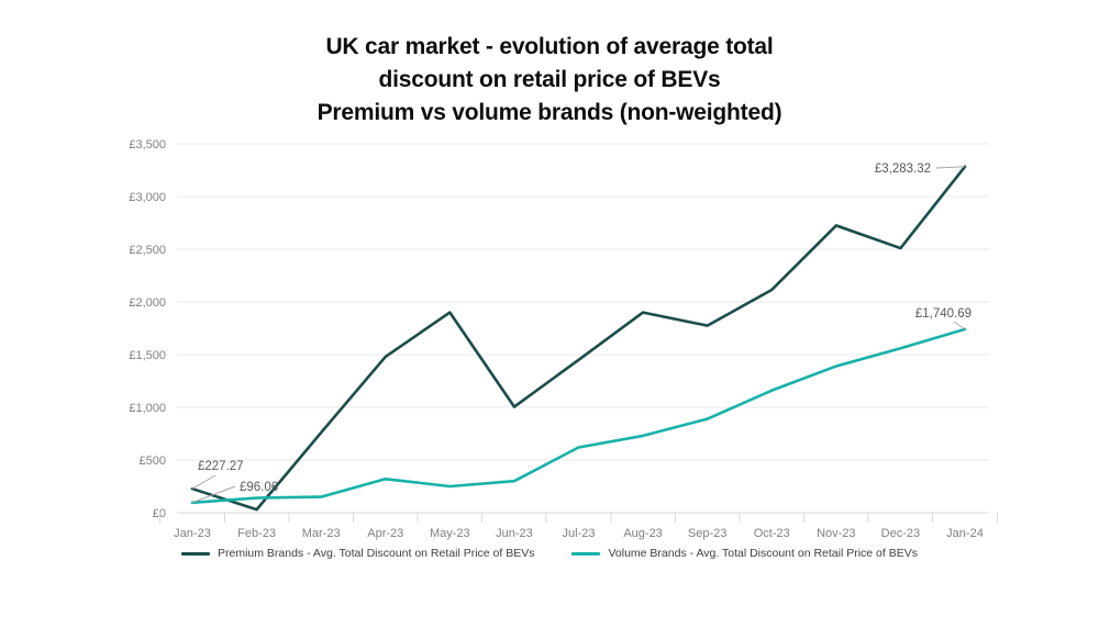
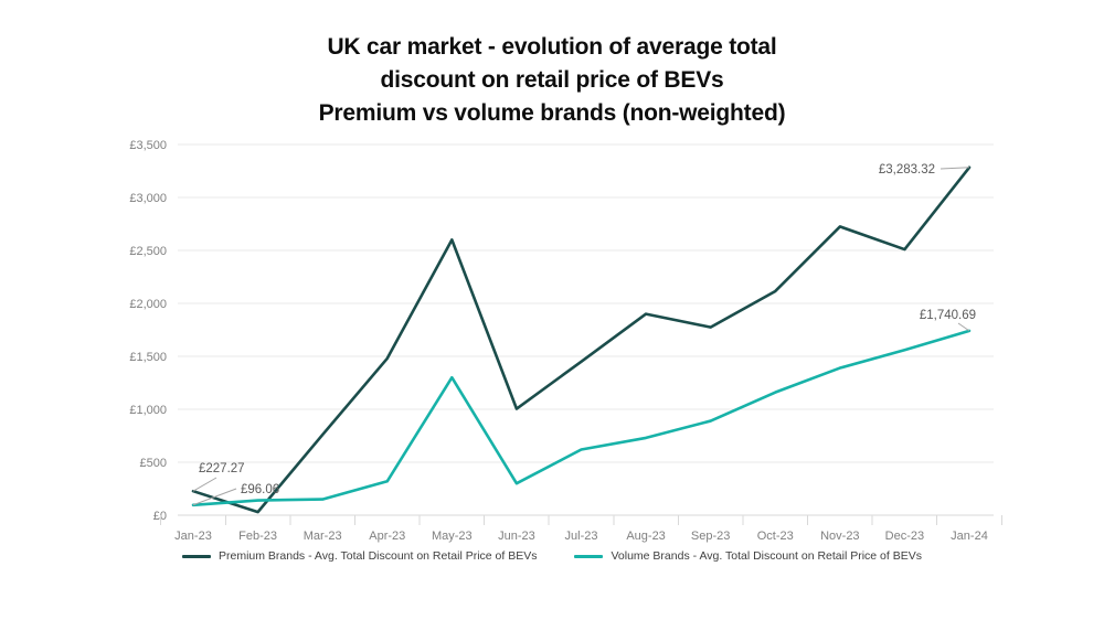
Premium Brands - Avg. Total Discount on Retail Price of BEVs/May-23: £1900 -> £2600
Volume Brands - Avg. Total Discount on Retail Price of BEVs/May-23: £200 -> £1300
